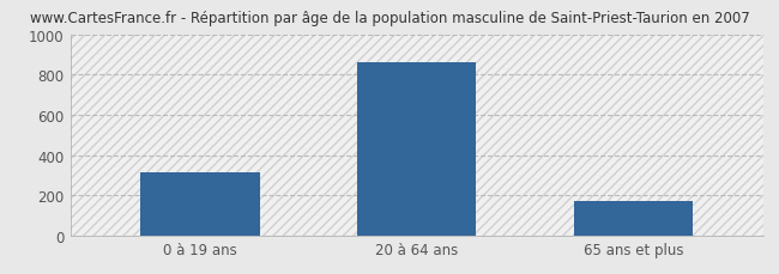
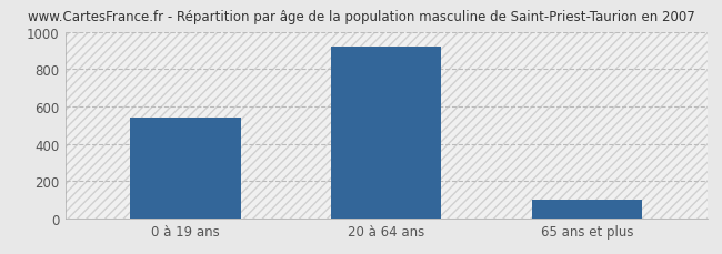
0 à 19 ans: 320 -> 540
20 à 64 ans: 860 -> 920
65 ans et plus: 170 -> 100
